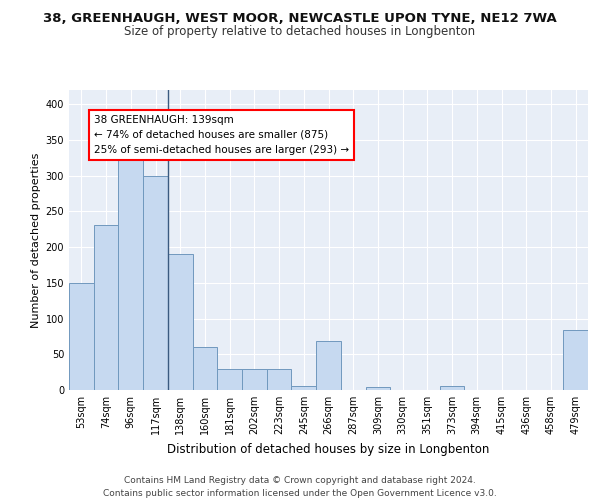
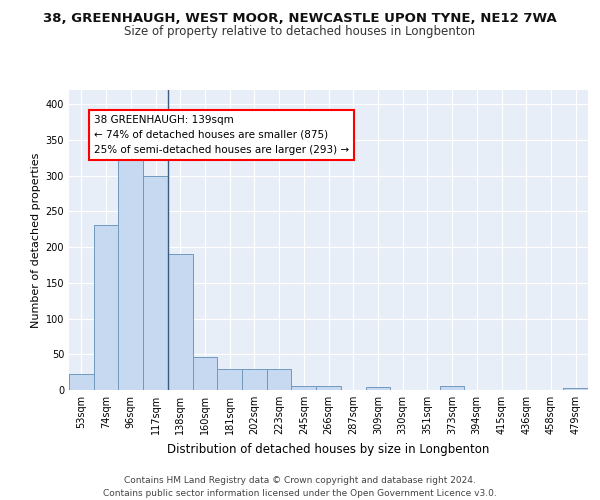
53sqm: 150 -> 22
160sqm: 60 -> 46
266sqm: 68 -> 6
479sqm: 84 -> 3
